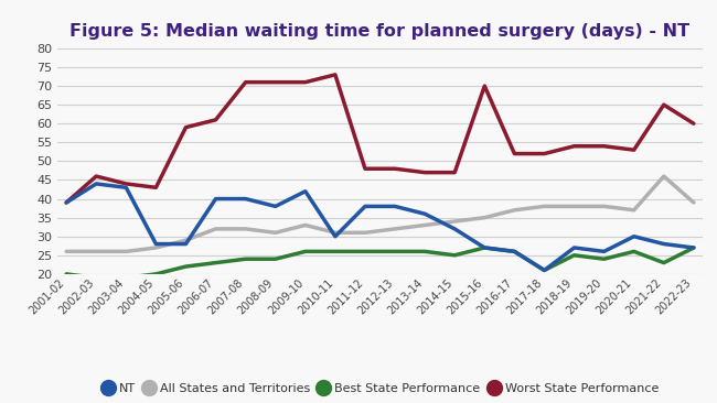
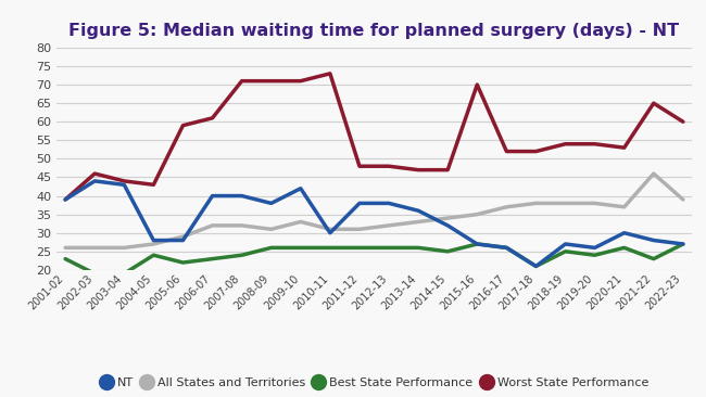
Best State Performance/2001-02: 20 -> 23
Best State Performance/2004-05: 20 -> 24
Best State Performance/2008-09: 24 -> 26
